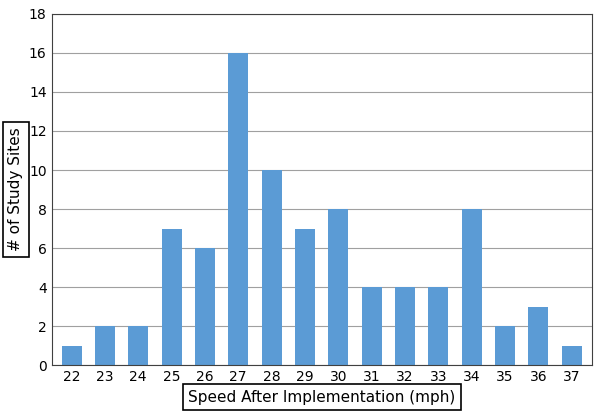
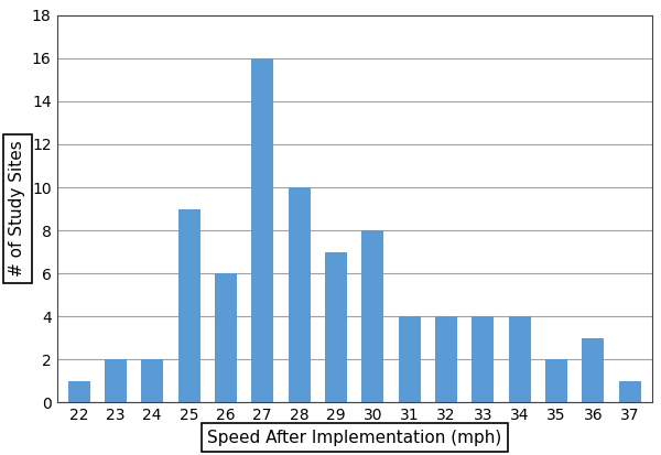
25: 7 -> 9
34: 8 -> 4
